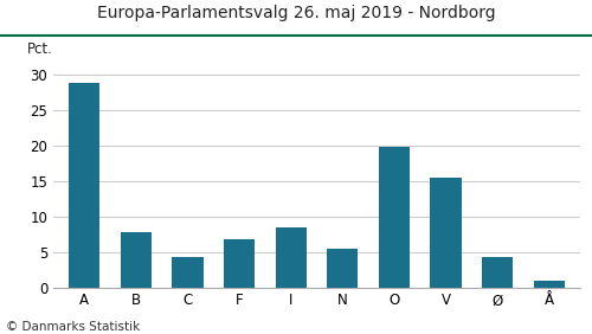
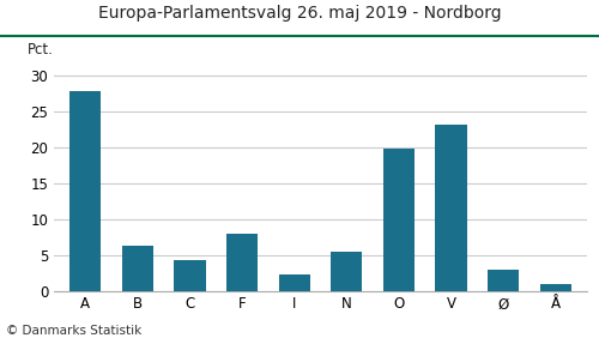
A: 28.8 -> 27.8
B: 7.8 -> 6.2
F: 6.8 -> 7.9
I: 8.4 -> 2.3
V: 15.4 -> 23.1
Ø: 4.2 -> 2.9
